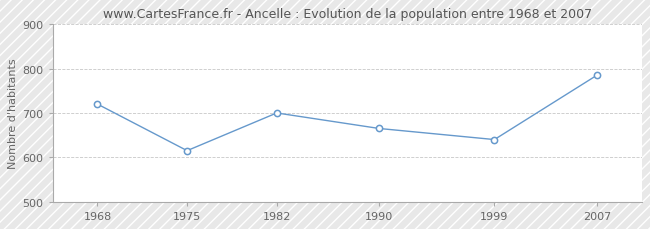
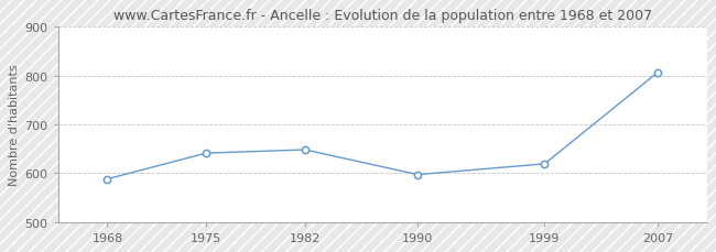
1968: 720 -> 588
1975: 615 -> 641
1982: 700 -> 648
1990: 665 -> 597
1999: 640 -> 619
2007: 785 -> 806
